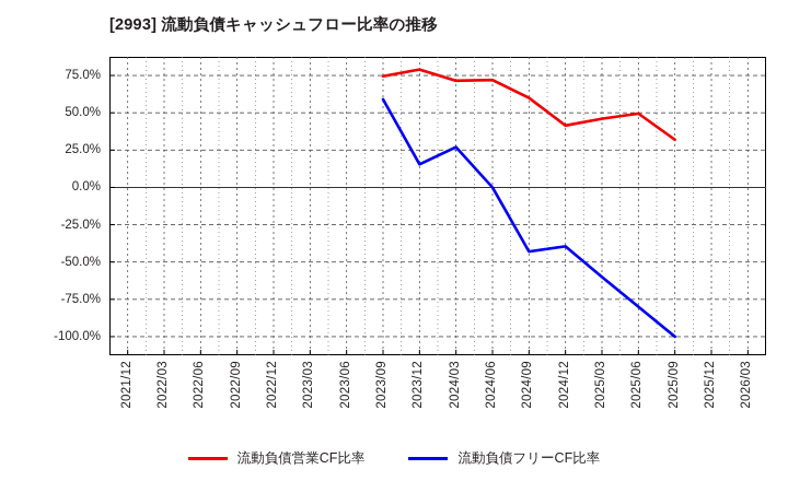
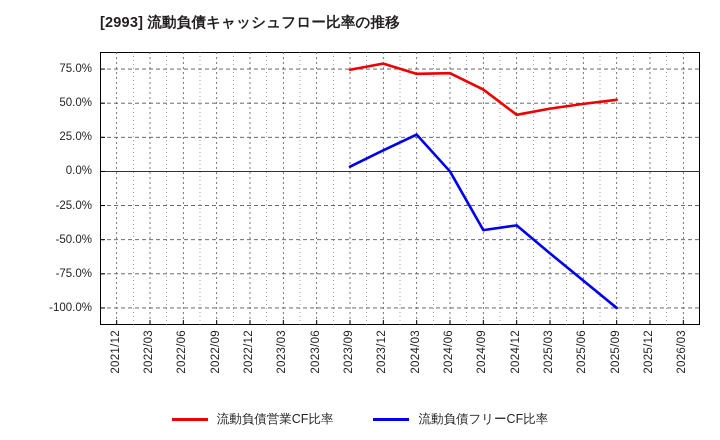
流動負債フリーCF比率/2023/09: 59% -> 4%
流動負債営業CF比率/2025/09: 32% -> 52%
